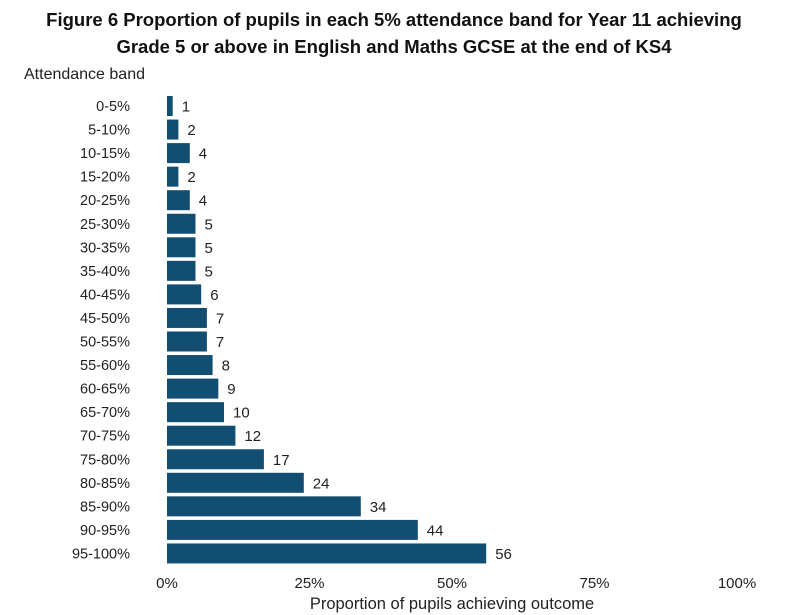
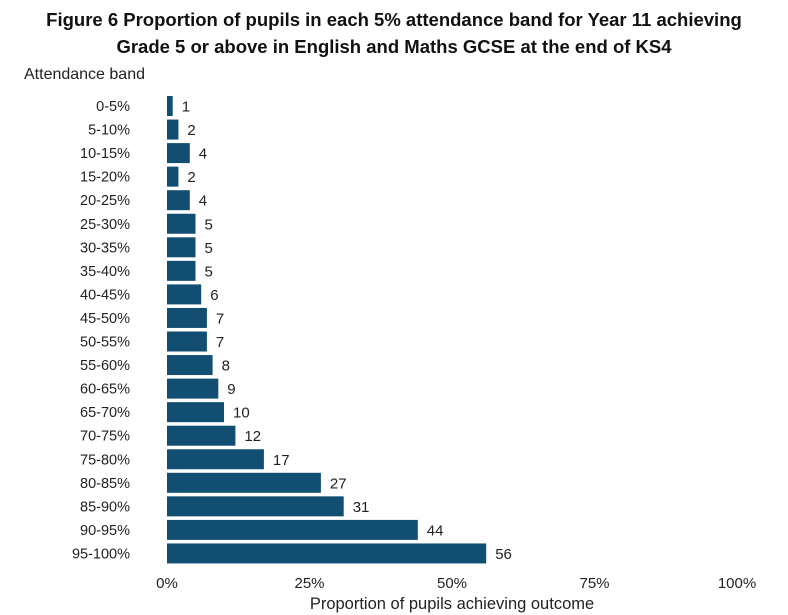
80-85%: 24 -> 27
85-90%: 34 -> 31
